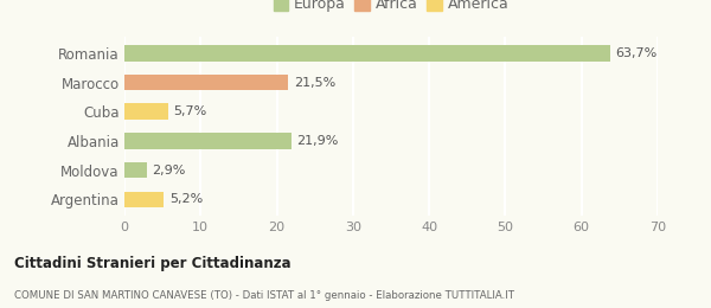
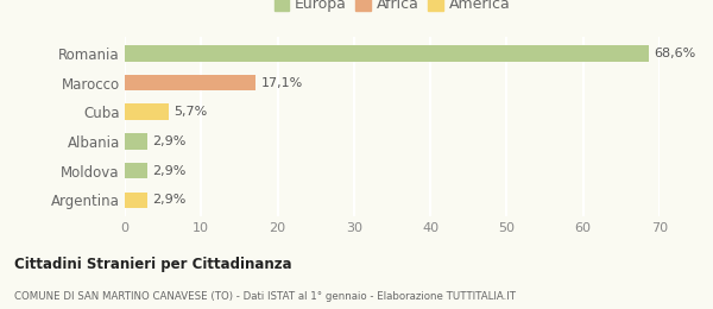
Romania: 63,7% -> 68,6%
Marocco: 21,5% -> 17,1%
Albania: 21,9% -> 2,9%
Argentina: 5,2% -> 2,9%
